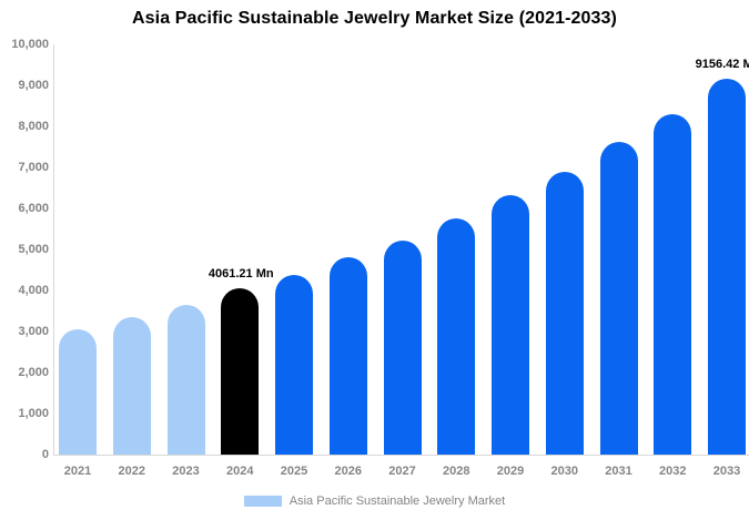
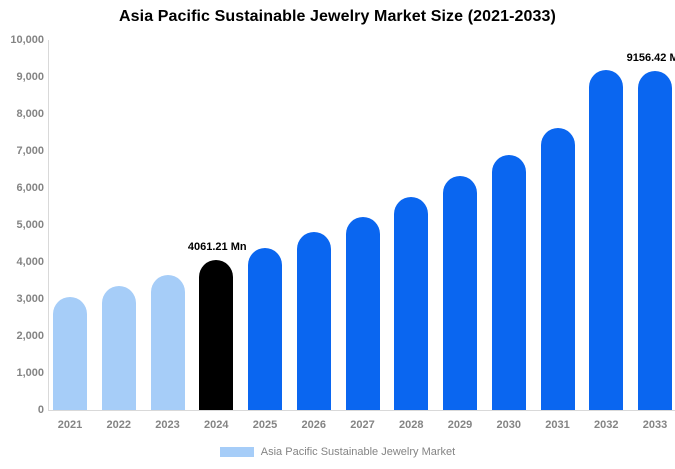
2032: 8300 -> 9200
